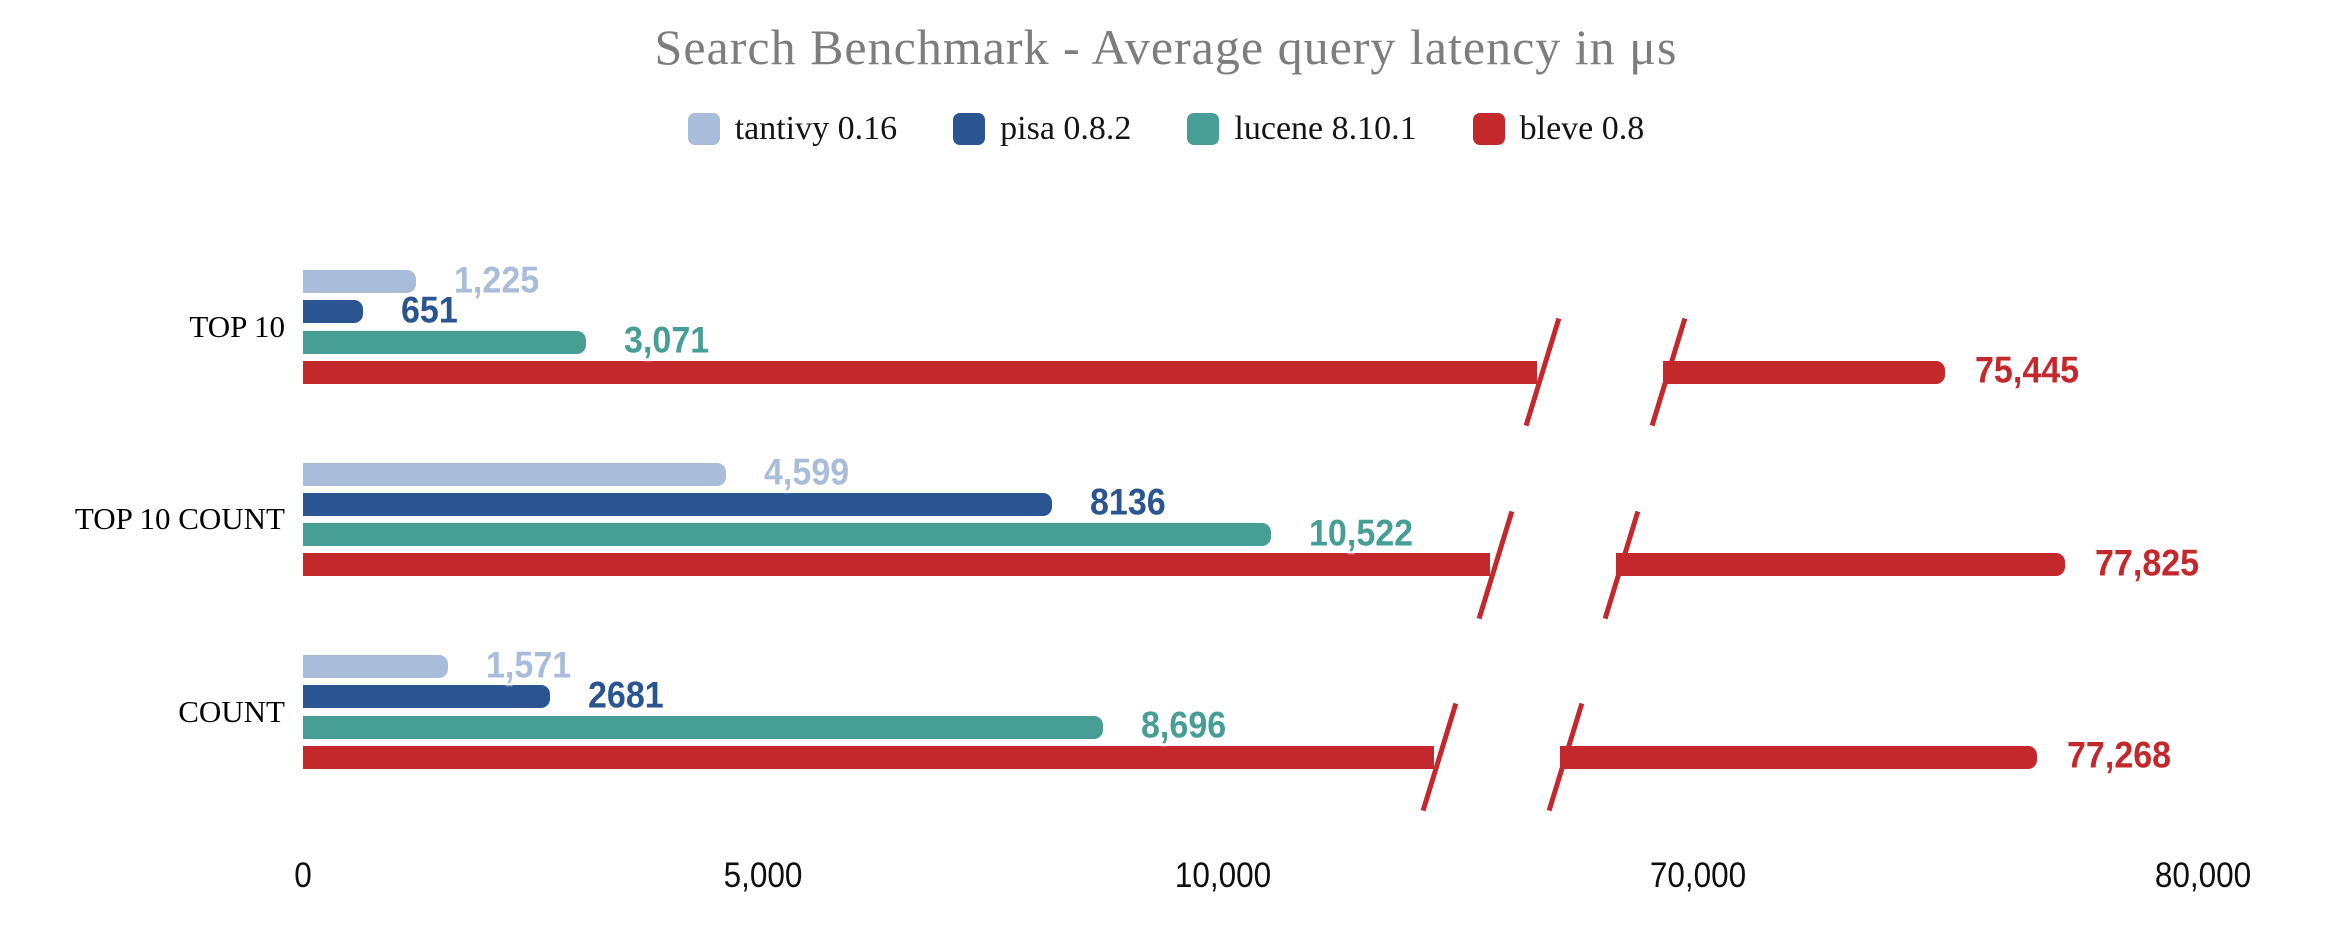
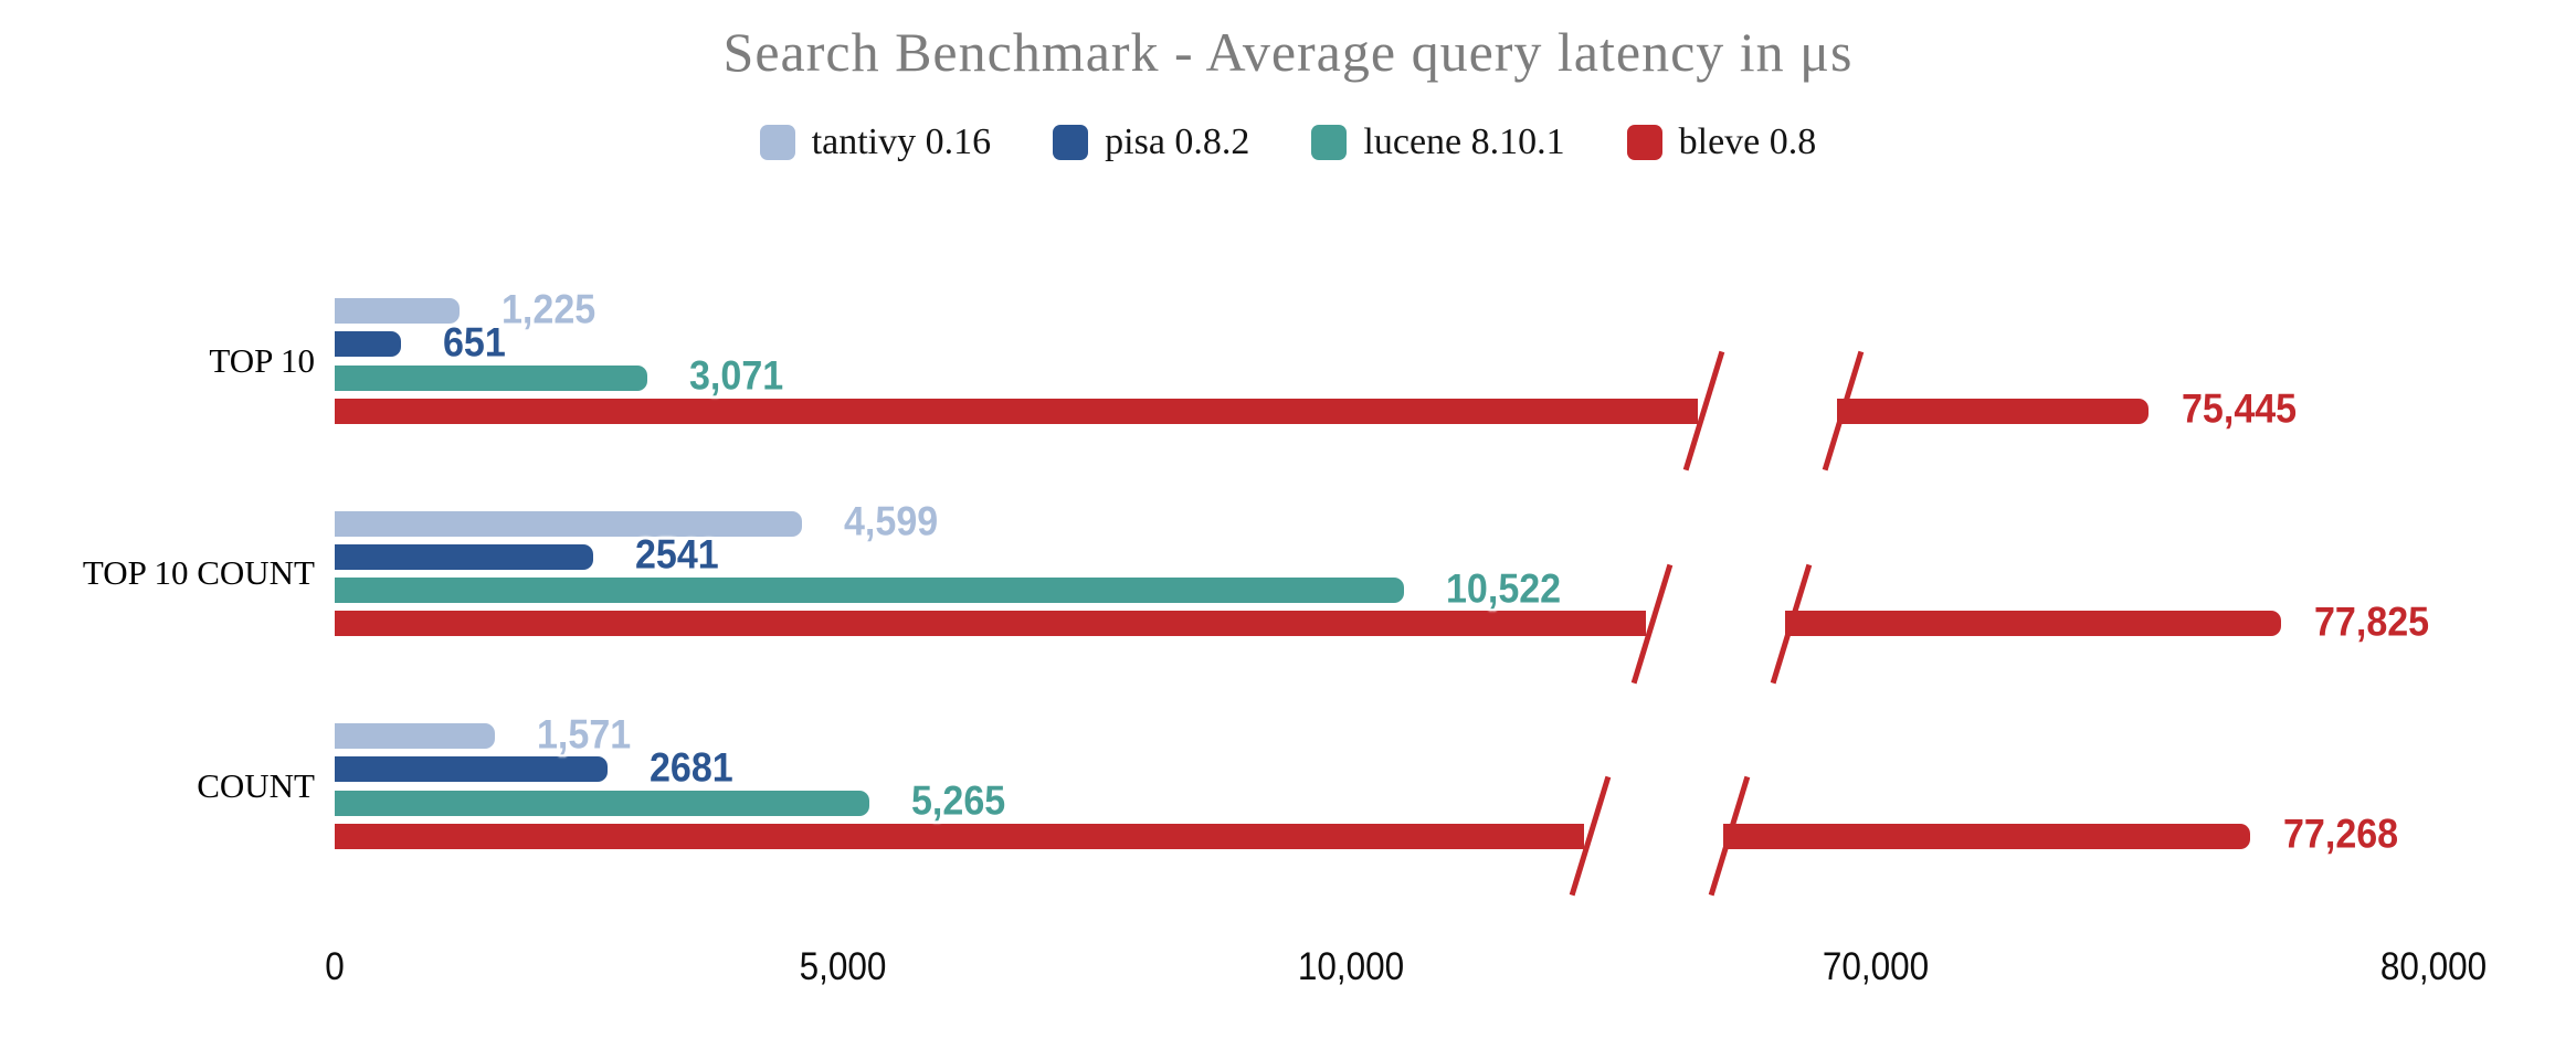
pisa 0.8.2/TOP 10 COUNT: 8136 -> 2541
lucene 8.10.1/COUNT: 8,696 -> 5,265
